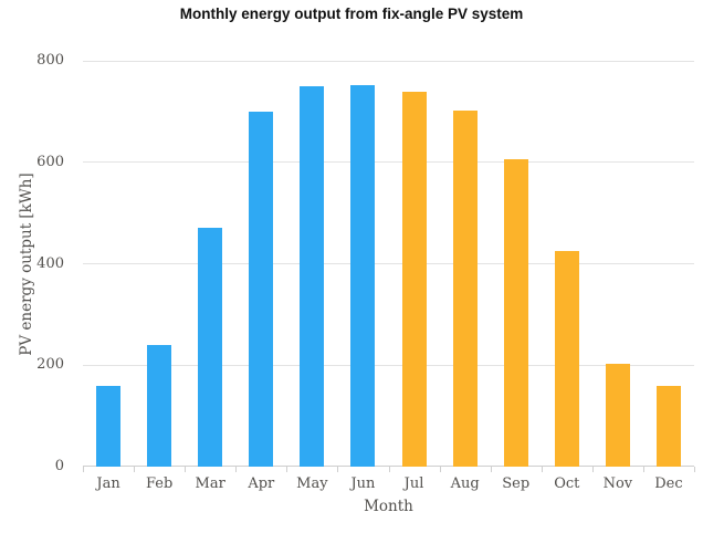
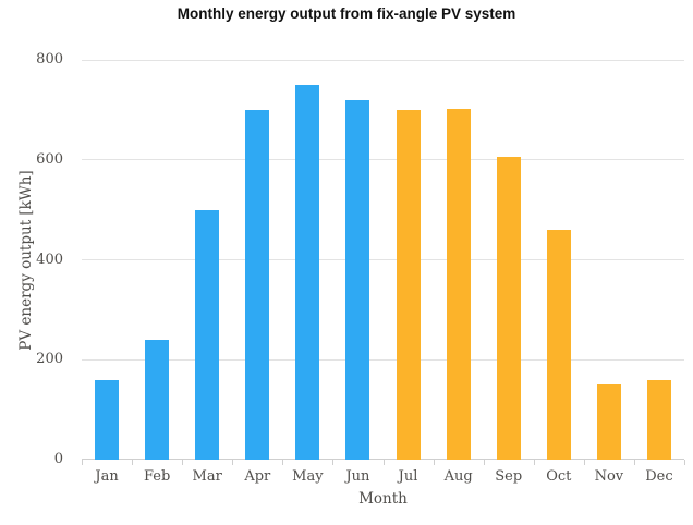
Mar: 470 -> 500
Jun: 750 -> 720
Jul: 740 -> 700
Oct: 420 -> 460
Nov: 200 -> 150
